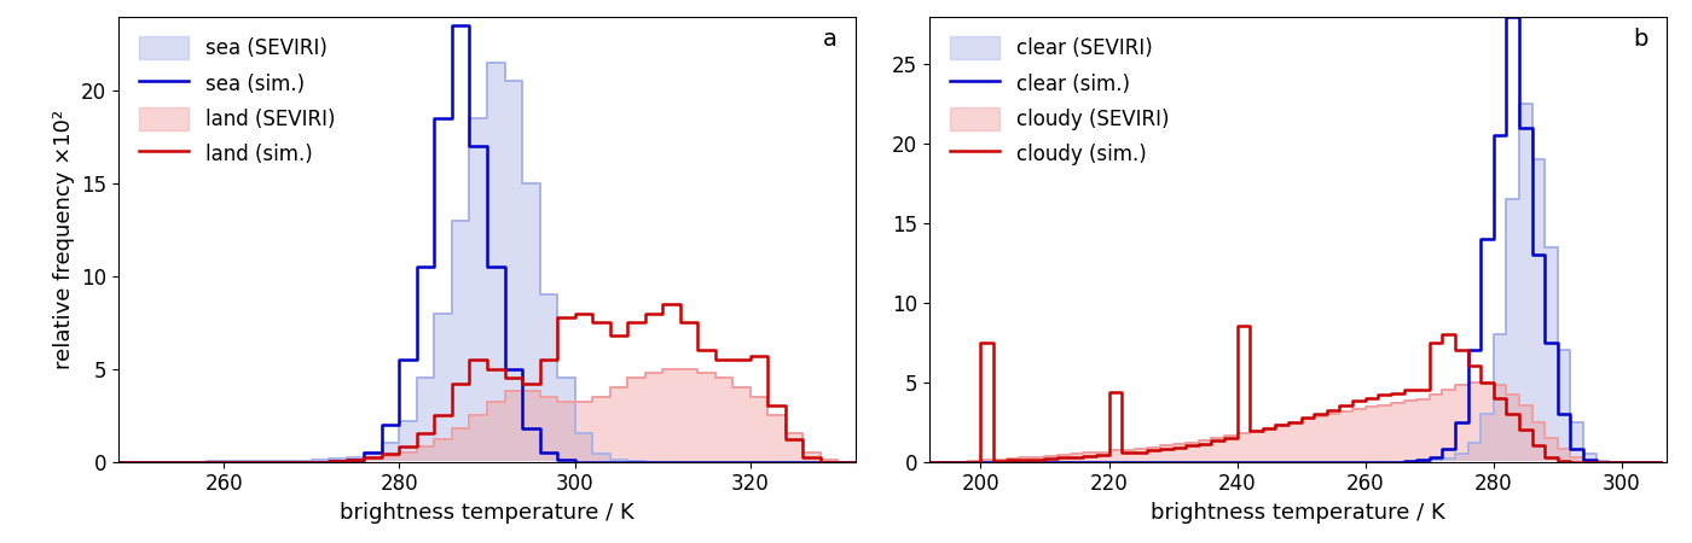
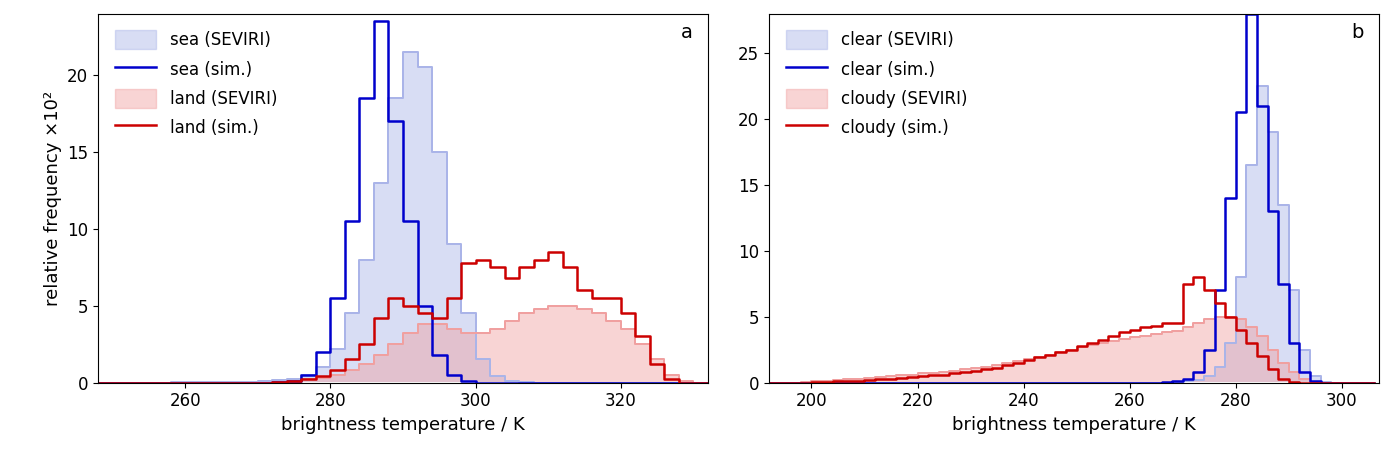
land (sim.)/320: 5.7 -> 4.5
cloudy (sim.)/200: 7.5 -> 0.1
cloudy (sim.)/220: 4.4 -> 0.5
cloudy (sim.)/240: 8.5 -> 1.7
